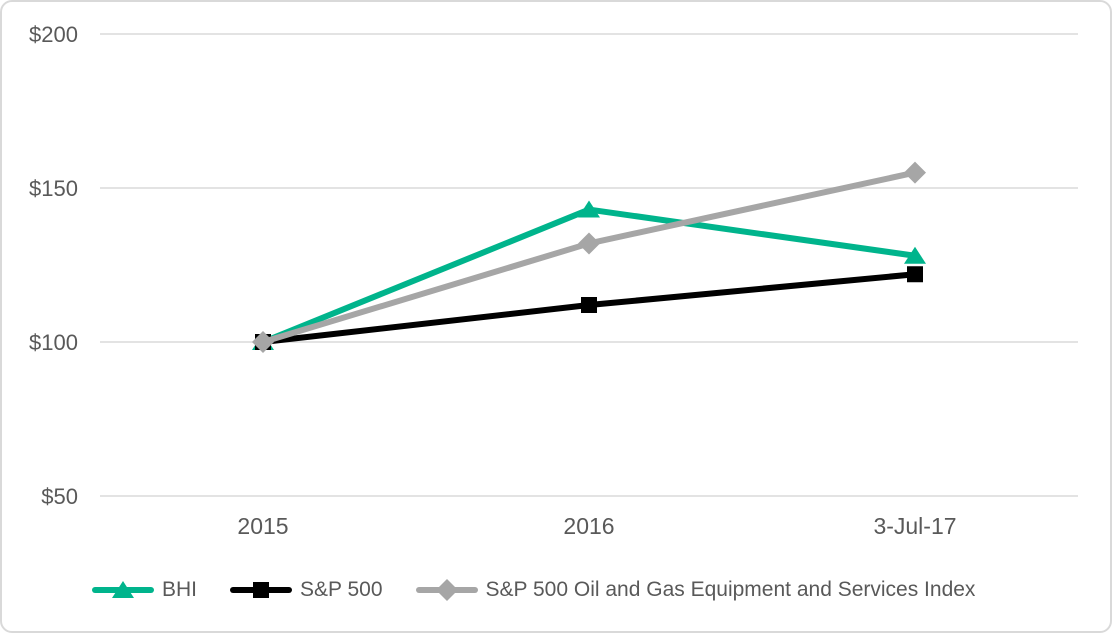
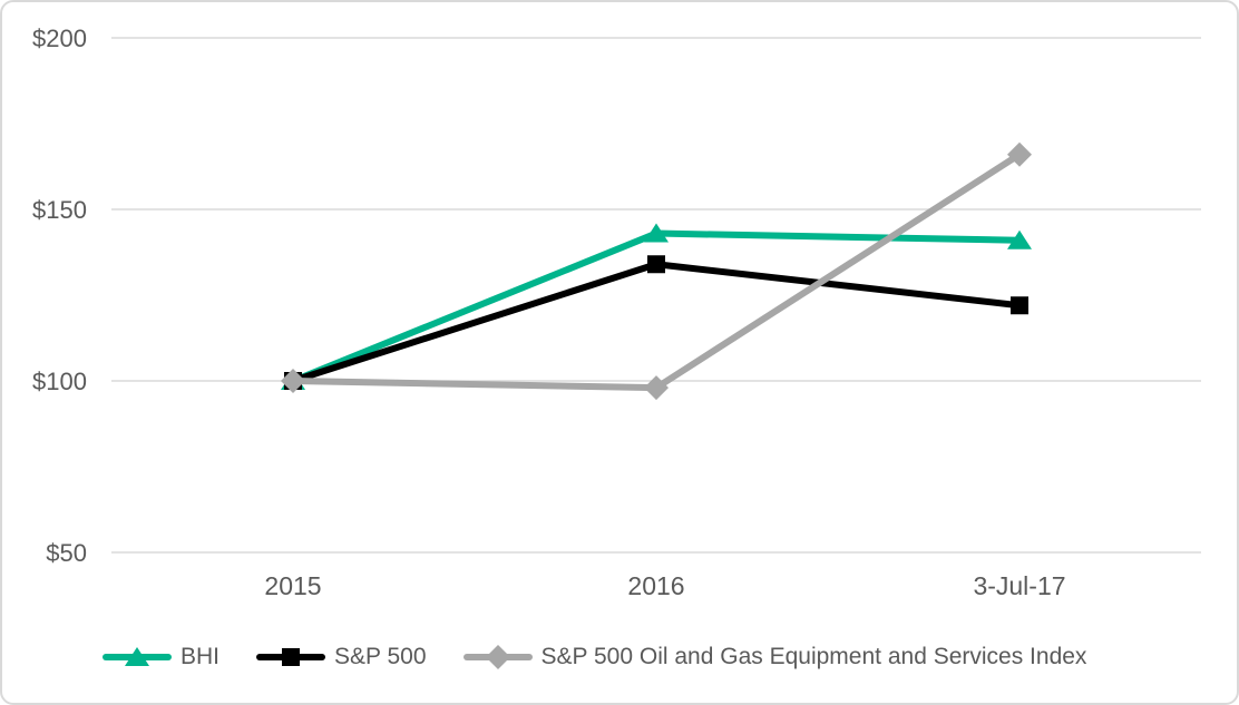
S&P 500/2016: $112 -> $134
S&P 500 Oil and Gas Equipment and Services Index/2016: $132 -> $98
BHI/3-Jul-17: $128 -> $141
S&P 500 Oil and Gas Equipment and Services Index/3-Jul-17: $155 -> $166
